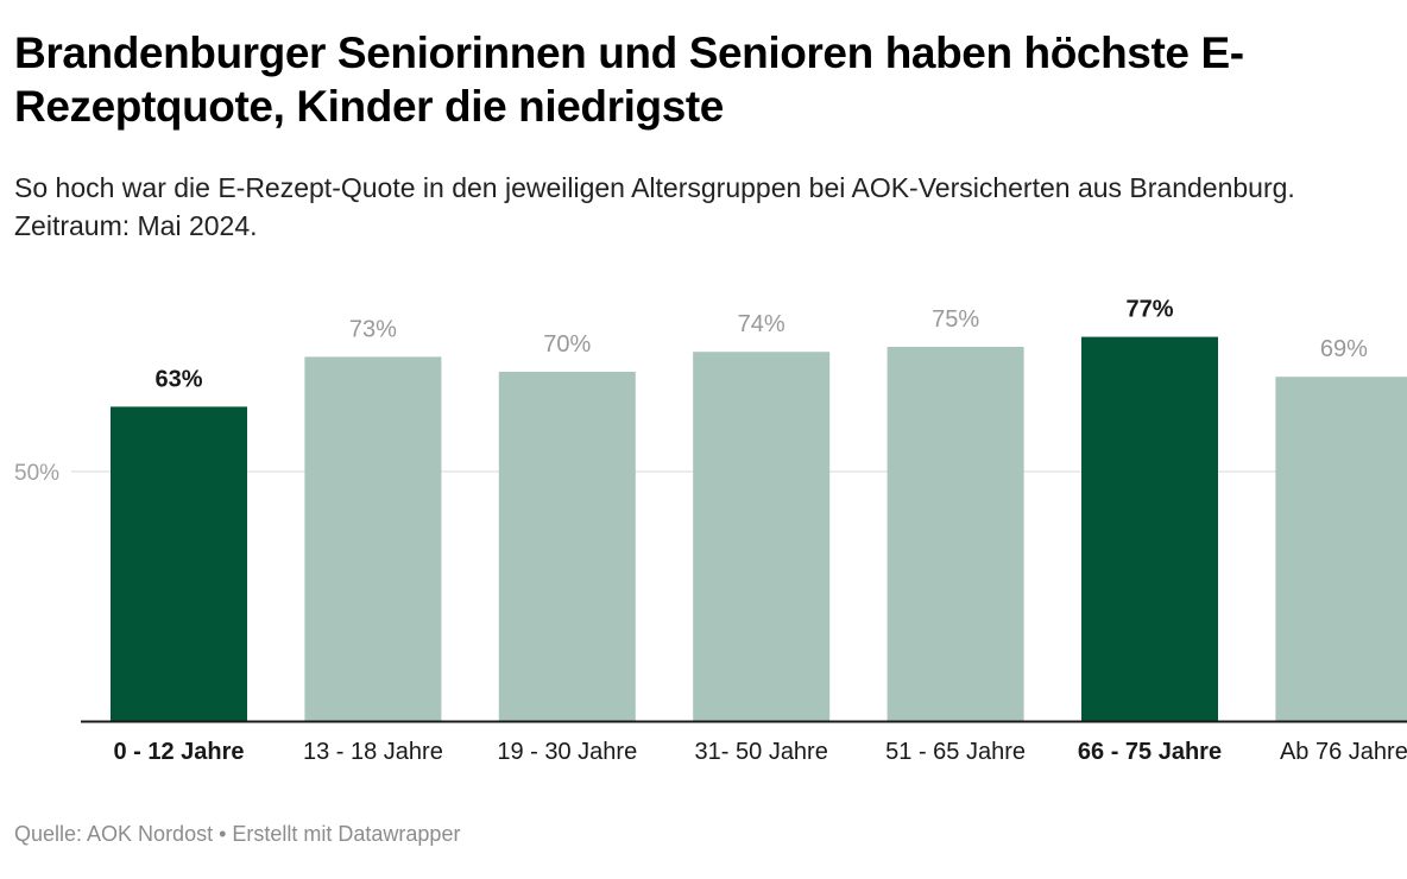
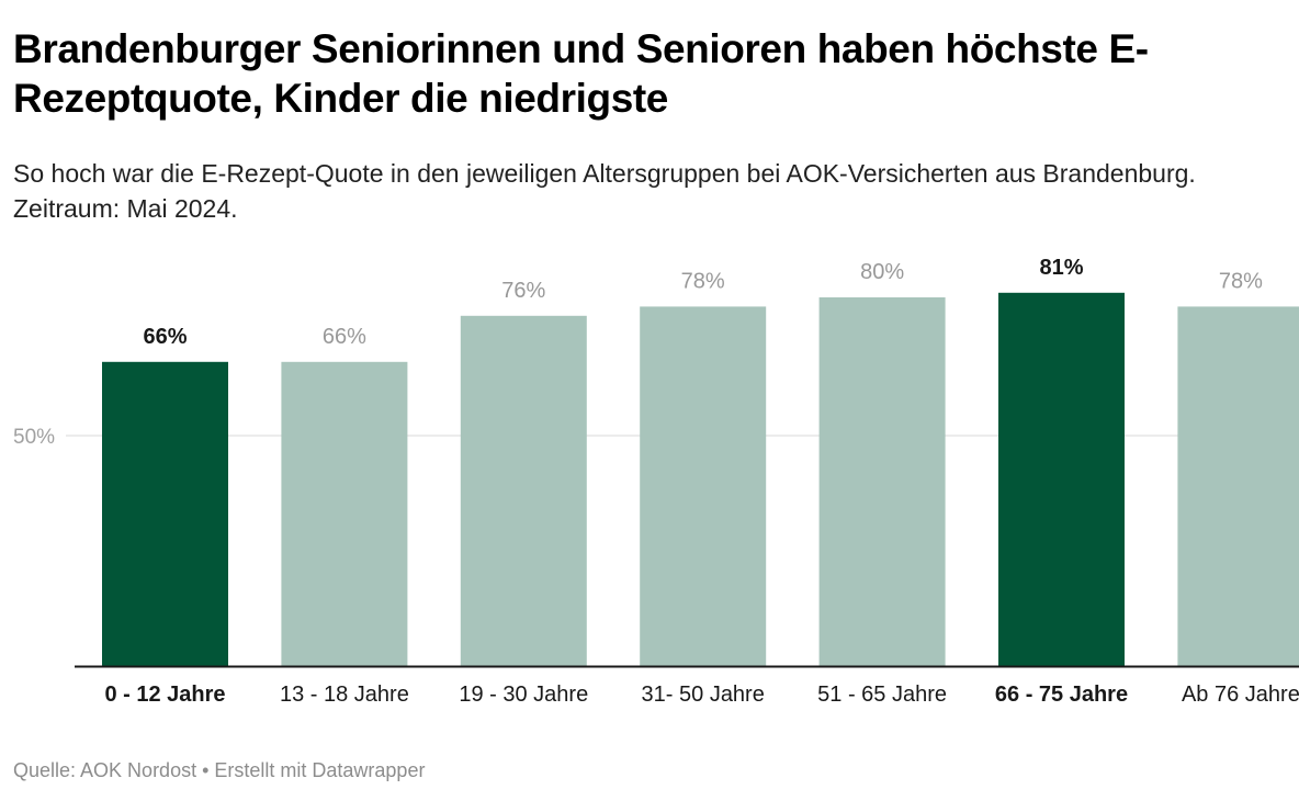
0 - 12 Jahre: 63% -> 66%
13 - 18 Jahre: 73% -> 66%
19 - 30 Jahre: 70% -> 76%
31- 50 Jahre: 74% -> 78%
51 - 65 Jahre: 75% -> 80%
66 - 75 Jahre: 77% -> 81%
Ab 76 Jahre: 69% -> 78%
